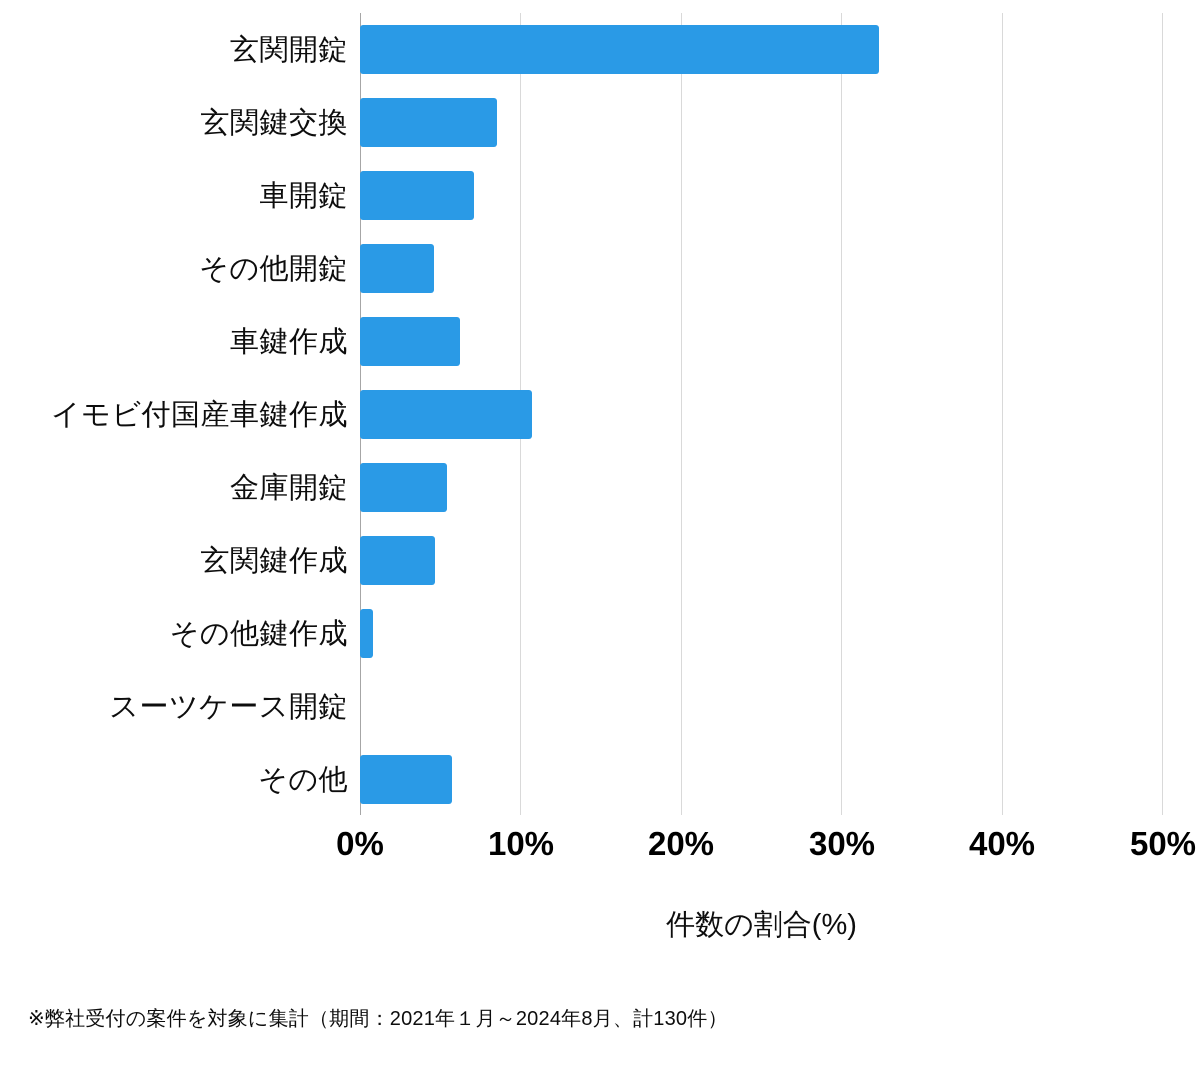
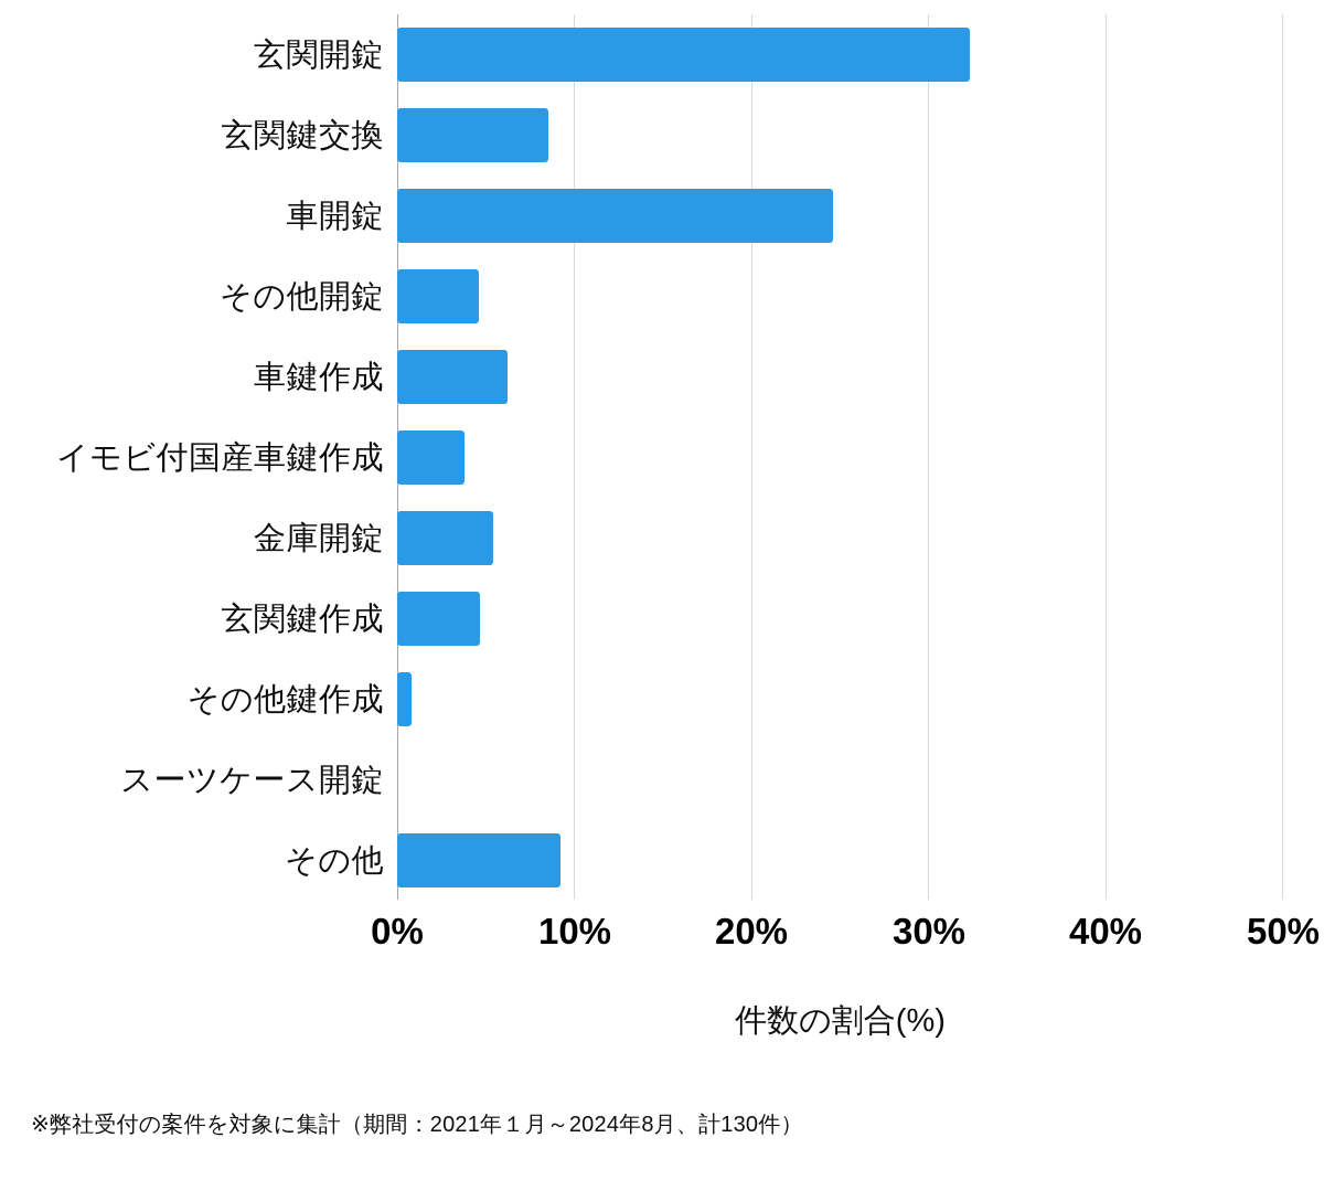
車開錠: 7.1% -> 24.6%
イモビ付国産車鍵作成: 10.7% -> 3.8%
その他: 5.7% -> 9.2%
